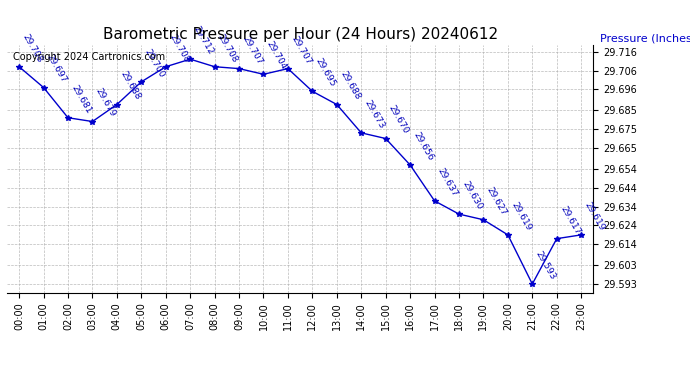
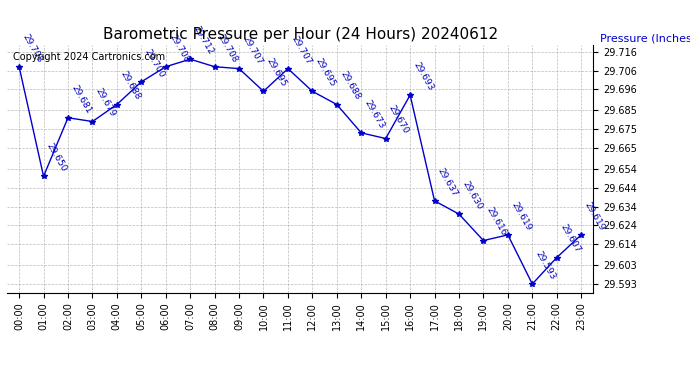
01:00: 29.697 -> 29.650
10:00: 29.704 -> 29.695
16:00: 29.656 -> 29.693
19:00: 29.627 -> 29.616
22:00: 29.617 -> 29.607
